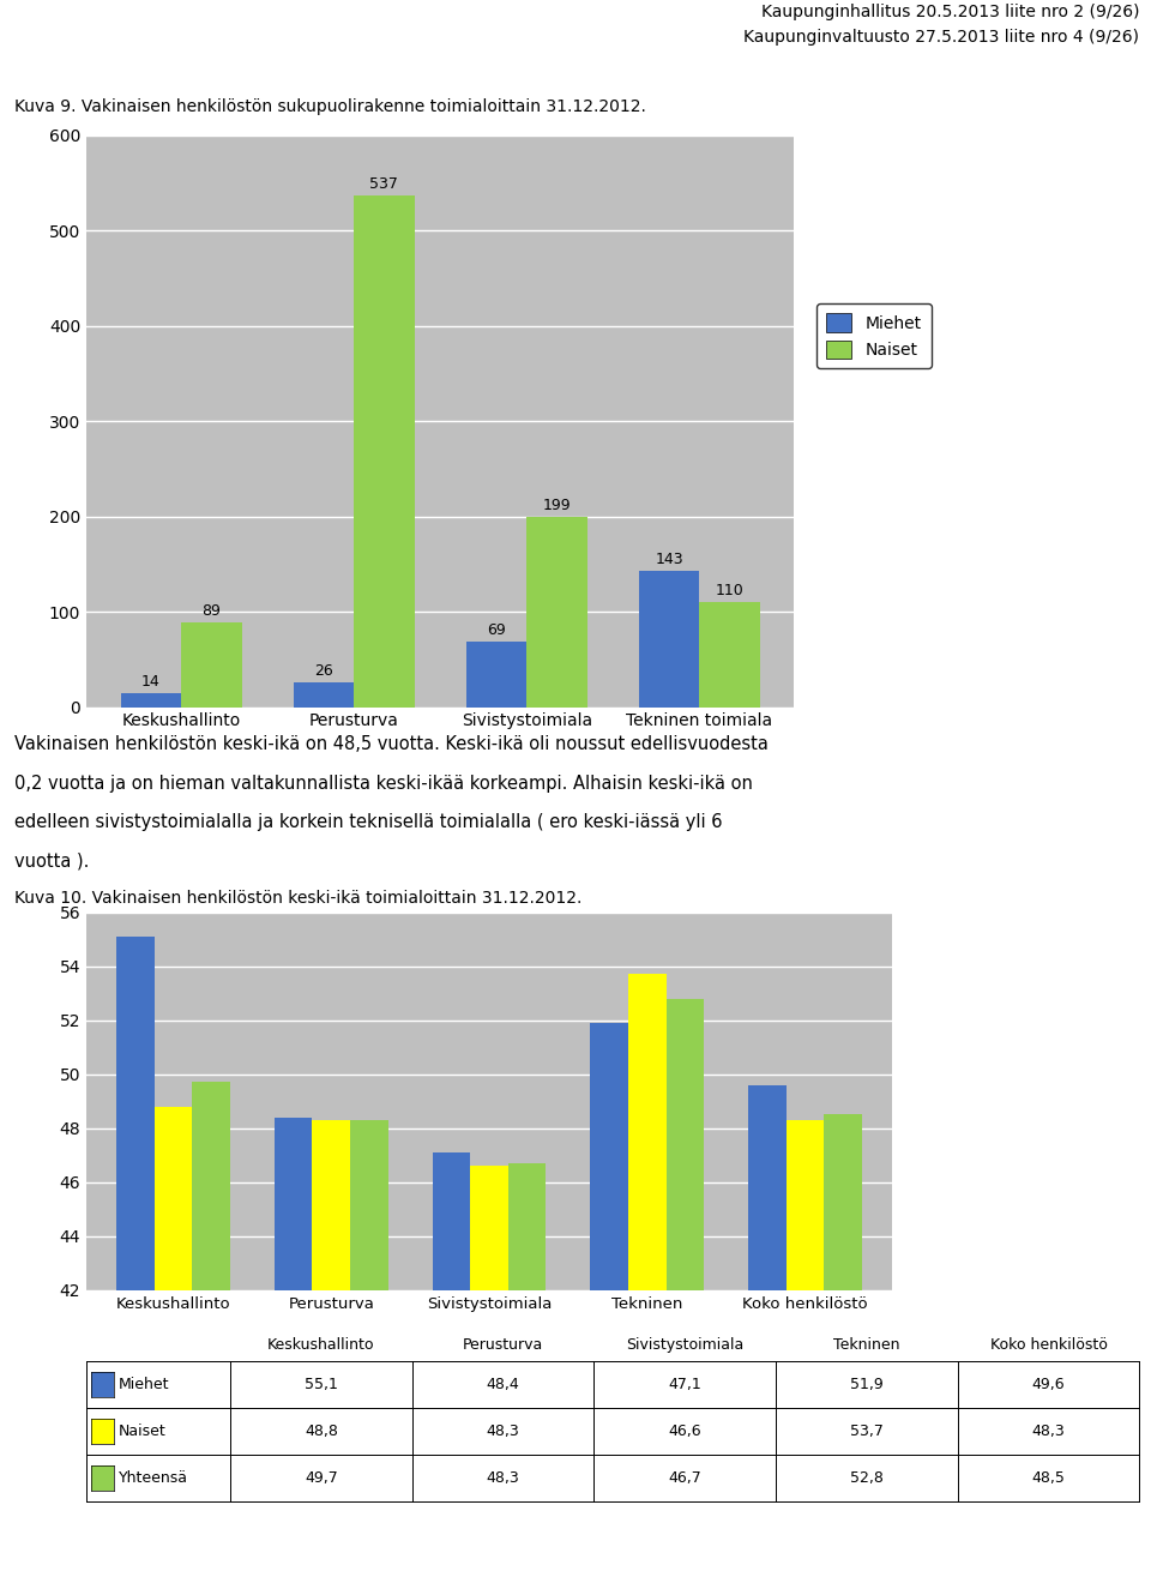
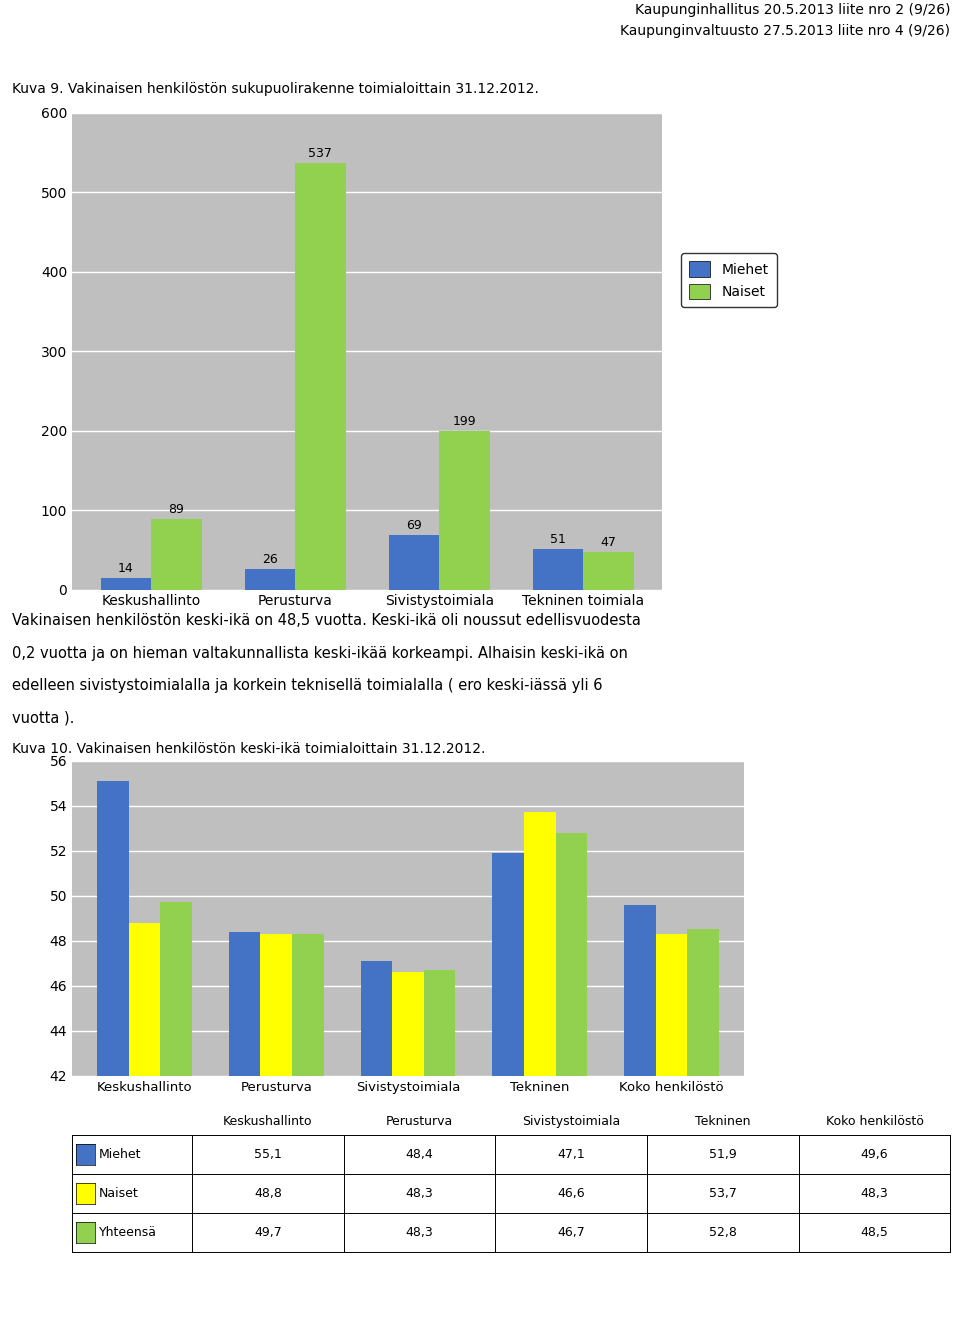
Miehet/Tekninen toimiala: 143 -> 51
Naiset/Tekninen toimiala: 110 -> 47
